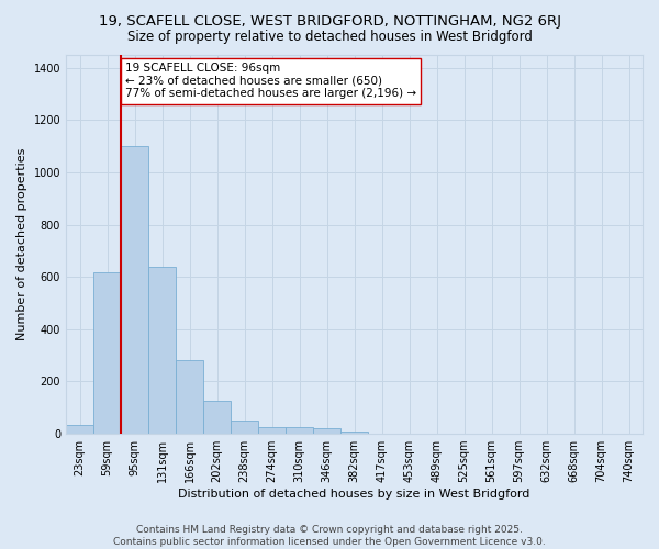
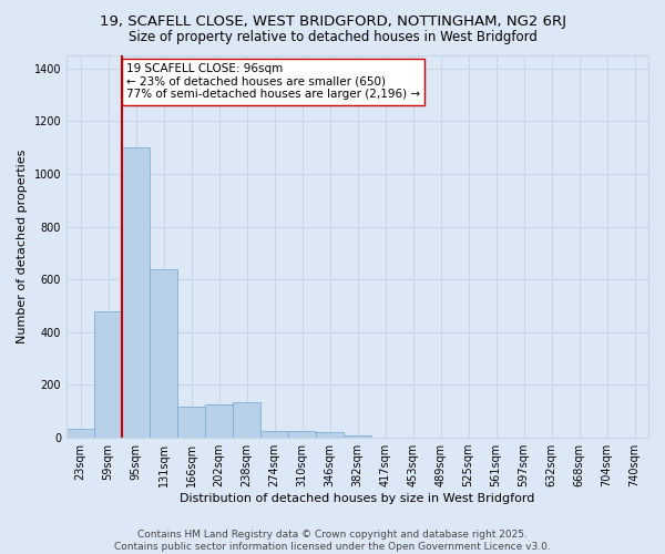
59sqm: 620 -> 480
166sqm: 280 -> 120
238sqm: 50 -> 135
